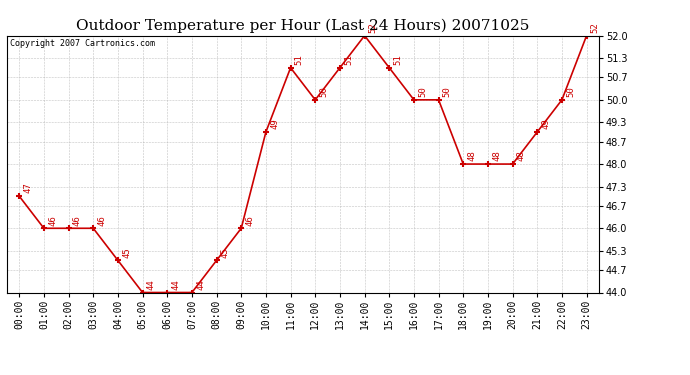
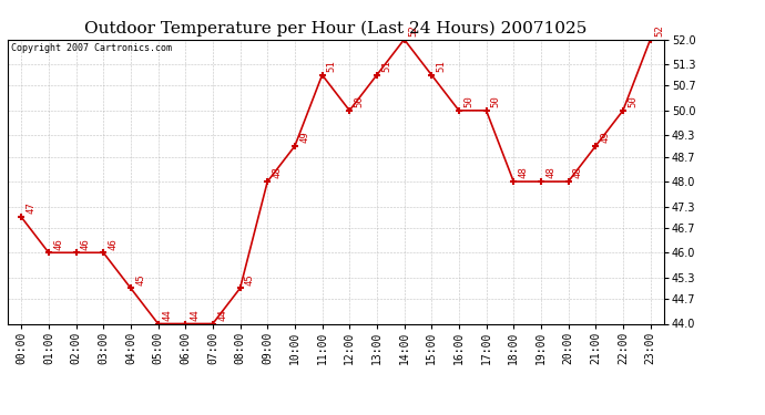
09:00: 46 -> 48
